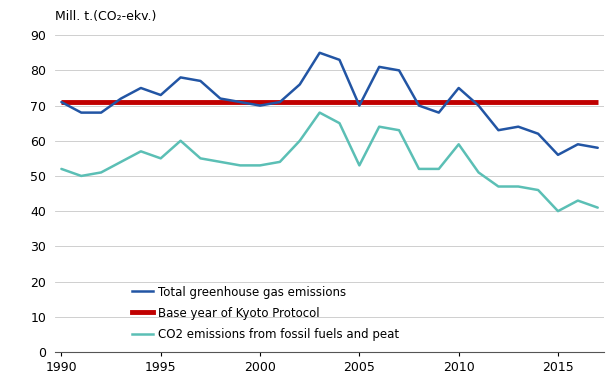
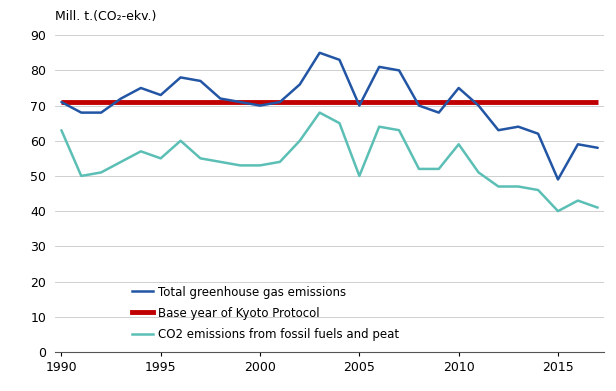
CO2 emissions from fossil fuels and peat/1990: 52 -> 63
CO2 emissions from fossil fuels and peat/2005: 53 -> 50
Total greenhouse gas emissions/2015: 56 -> 49
